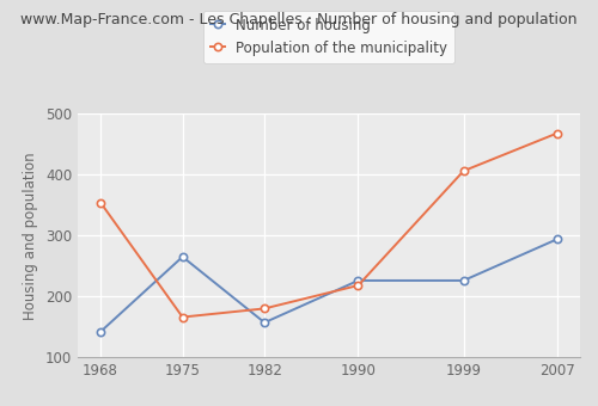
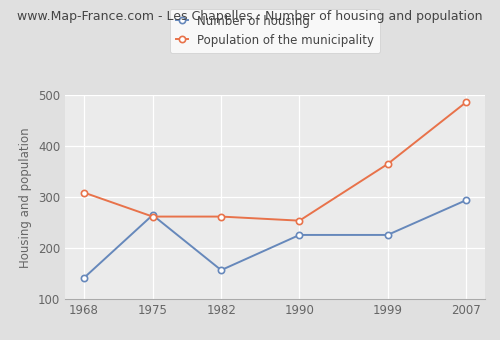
Population of the municipality/1968: 354 -> 309
Population of the municipality/1975: 166 -> 262
Population of the municipality/1982: 180 -> 262
Population of the municipality/1990: 218 -> 254
Population of the municipality/1999: 406 -> 365
Population of the municipality/2007: 468 -> 486
